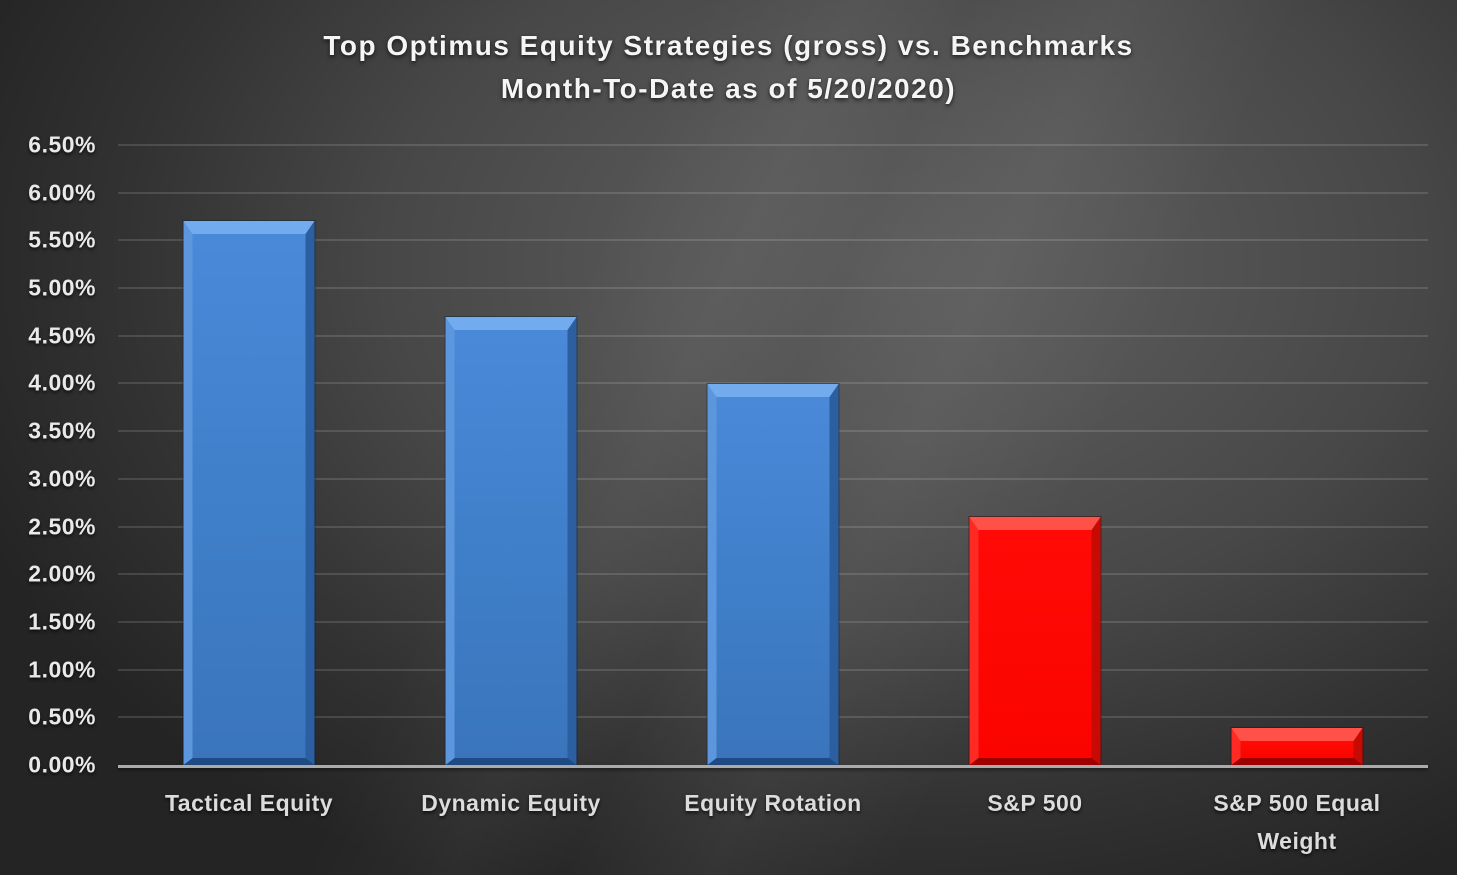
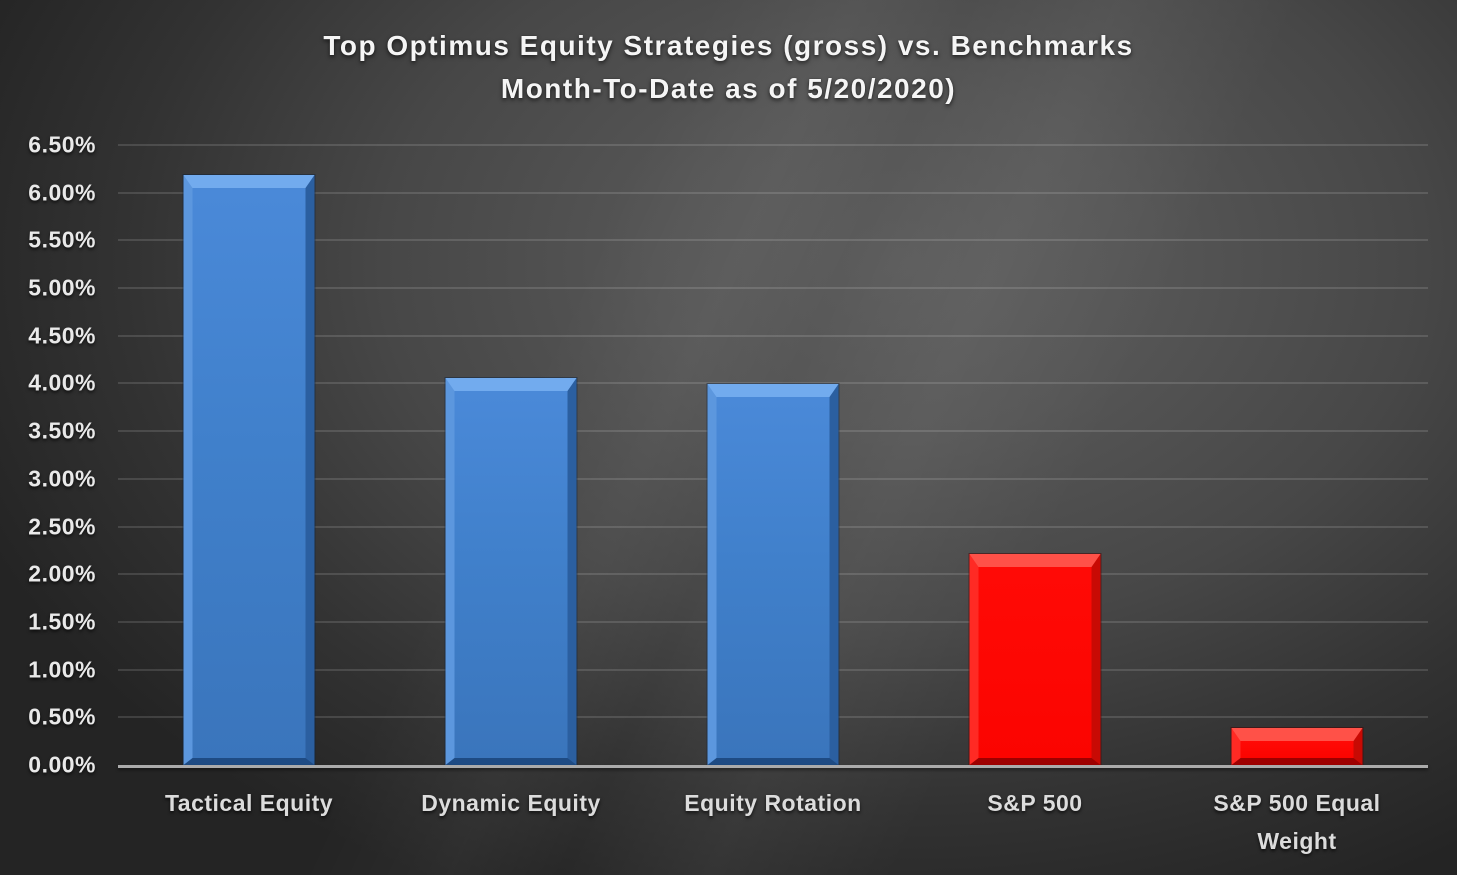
Tactical Equity: 5.7% -> 6.2%
Dynamic Equity: 4.7% -> 4.1%
S&P 500: 2.6% -> 2.2%
